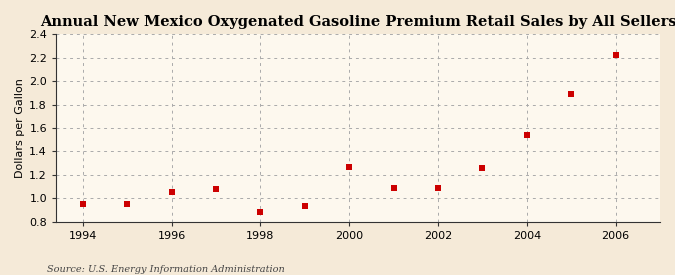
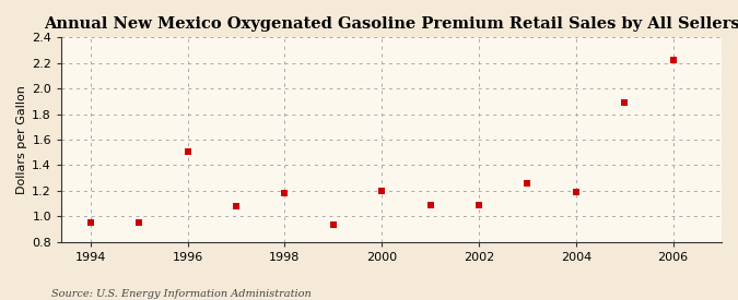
1996: 1.05 -> 1.51
1998: 0.88 -> 1.18
2000: 1.27 -> 1.20
2004: 1.54 -> 1.19
